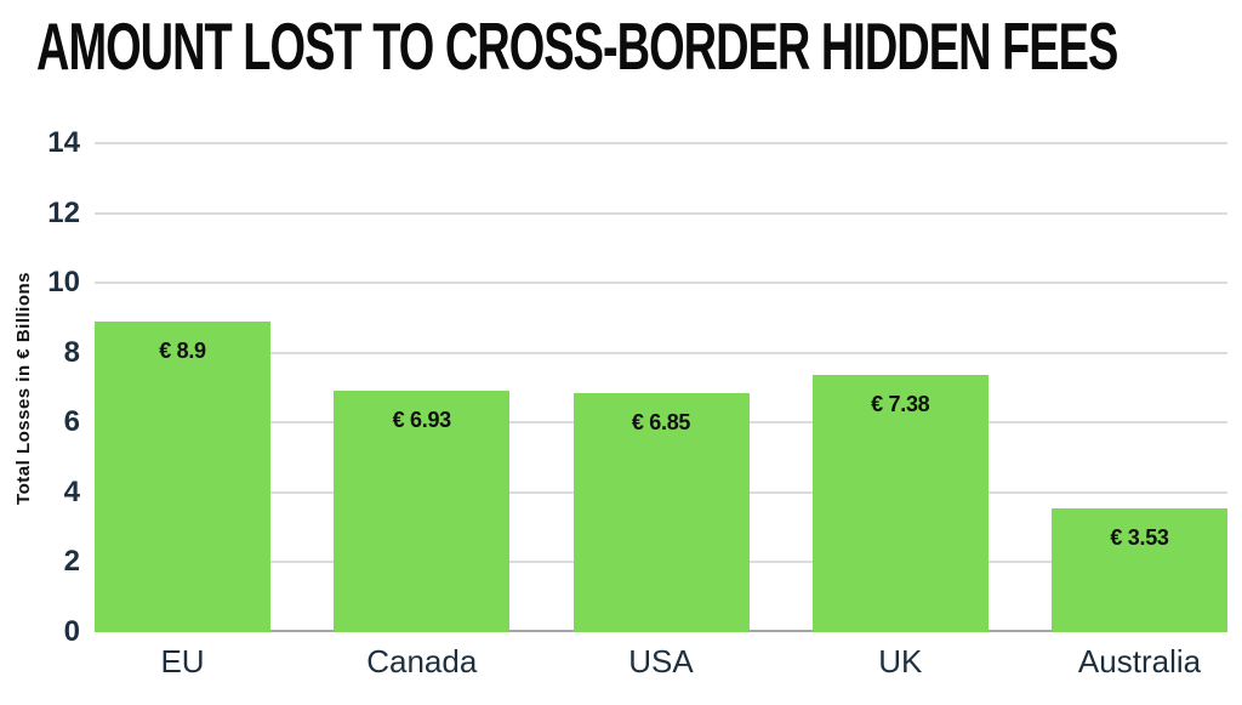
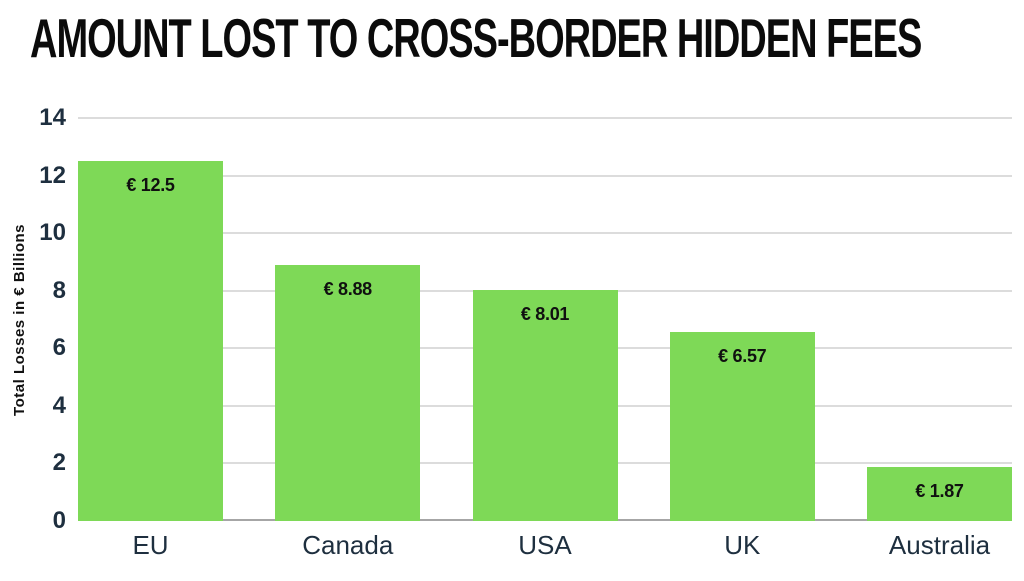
EU: 8.9 -> 12.5
Canada: 6.93 -> 8.88
USA: 6.85 -> 8.01
UK: 7.38 -> 6.57
Australia: 3.53 -> 1.87
